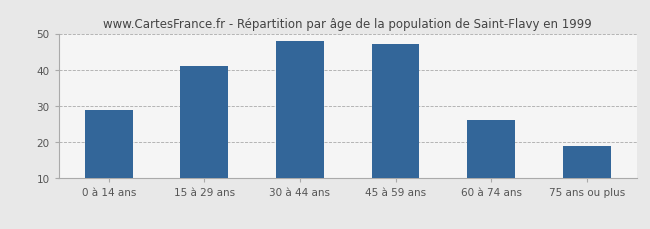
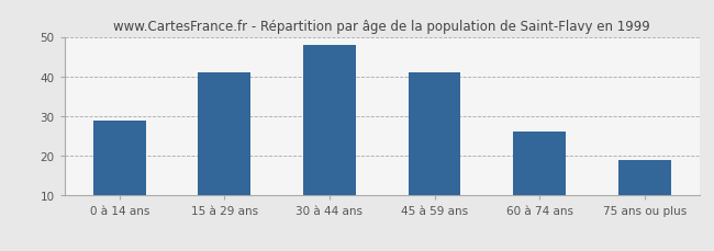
45 à 59 ans: 47 -> 41
